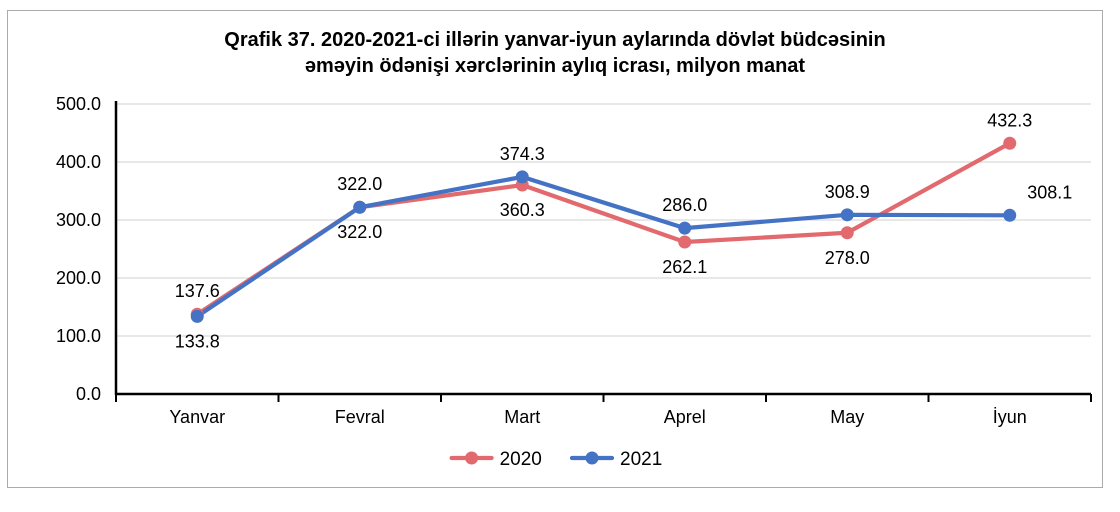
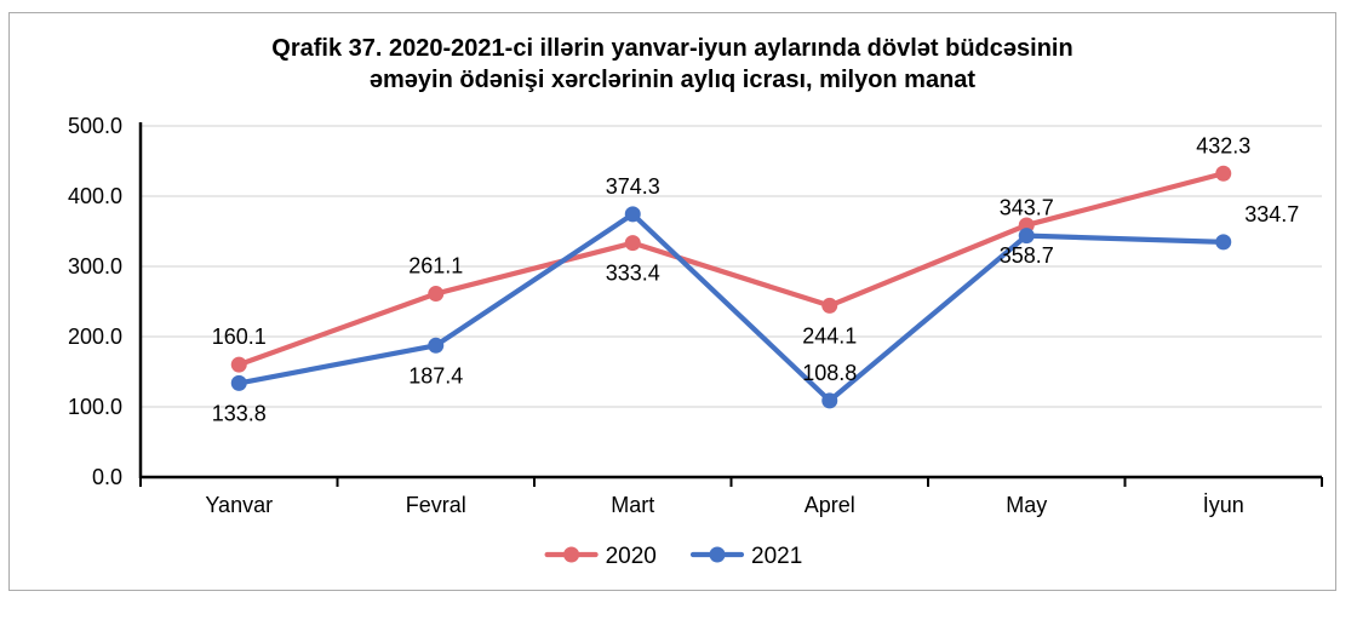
2020/Yanvar: 137.6 -> 160.1
2020/Fevral: 322.0 -> 261.1
2021/Fevral: 322.0 -> 187.4
2020/Mart: 360.3 -> 333.4
2020/Aprel: 262.1 -> 244.1
2021/Aprel: 286.0 -> 108.8
2020/May: 278.0 -> 358.7
2021/May: 308.9 -> 343.7
2021/İyun: 308.1 -> 334.7
